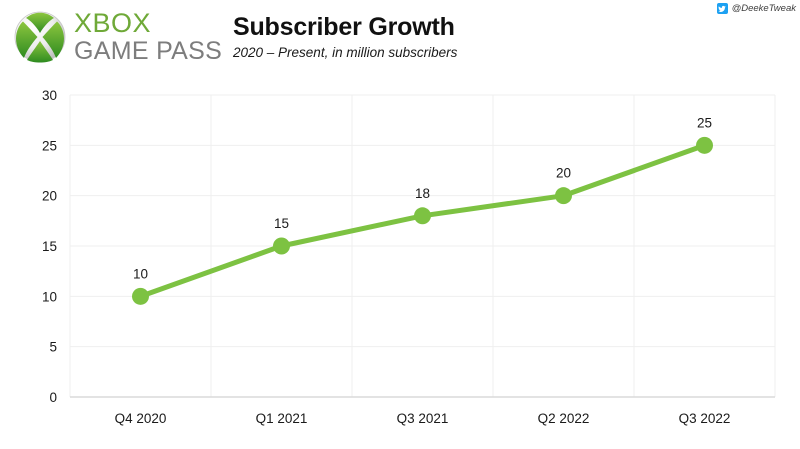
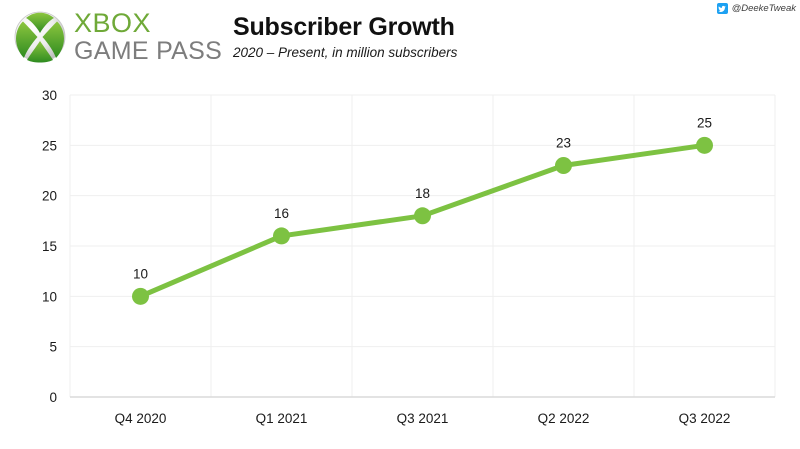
Q1 2021: 15 -> 16
Q2 2022: 20 -> 23
